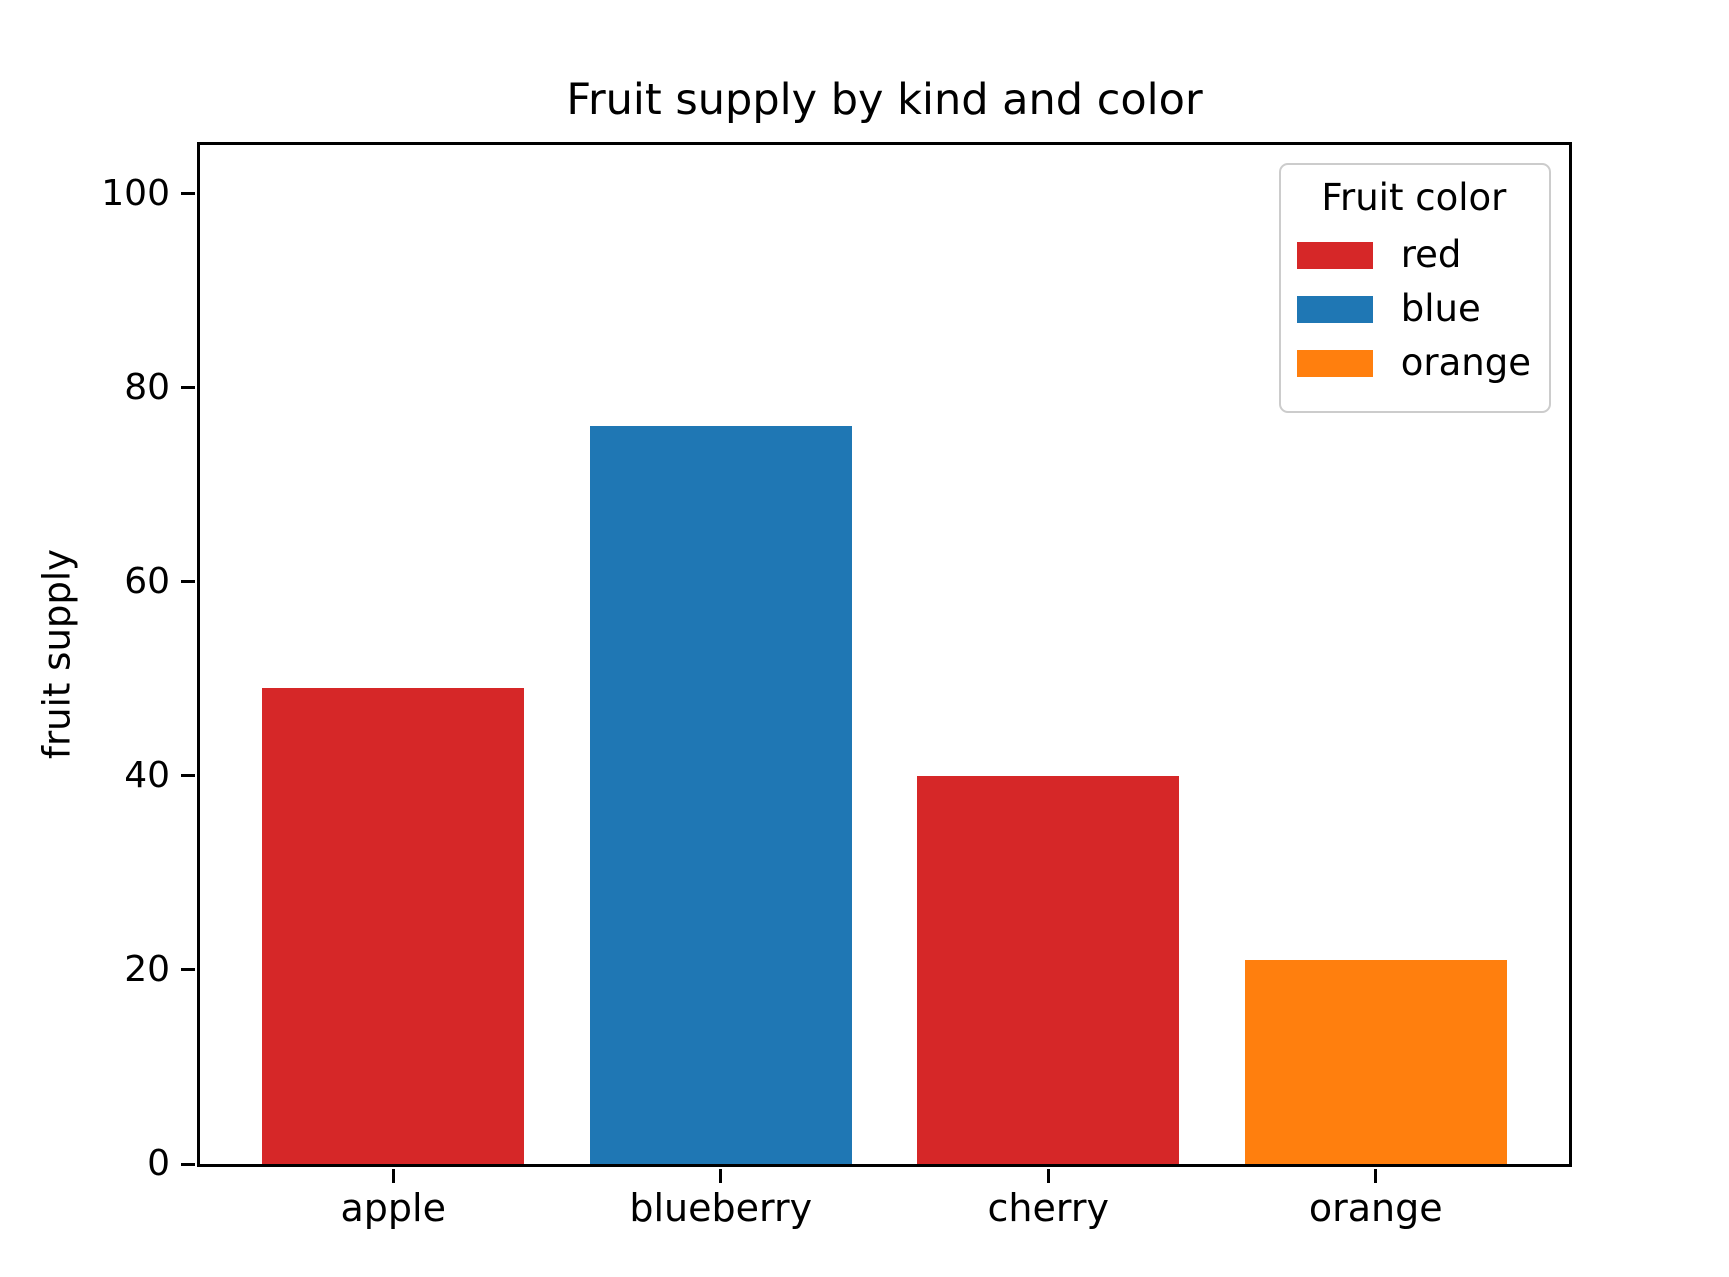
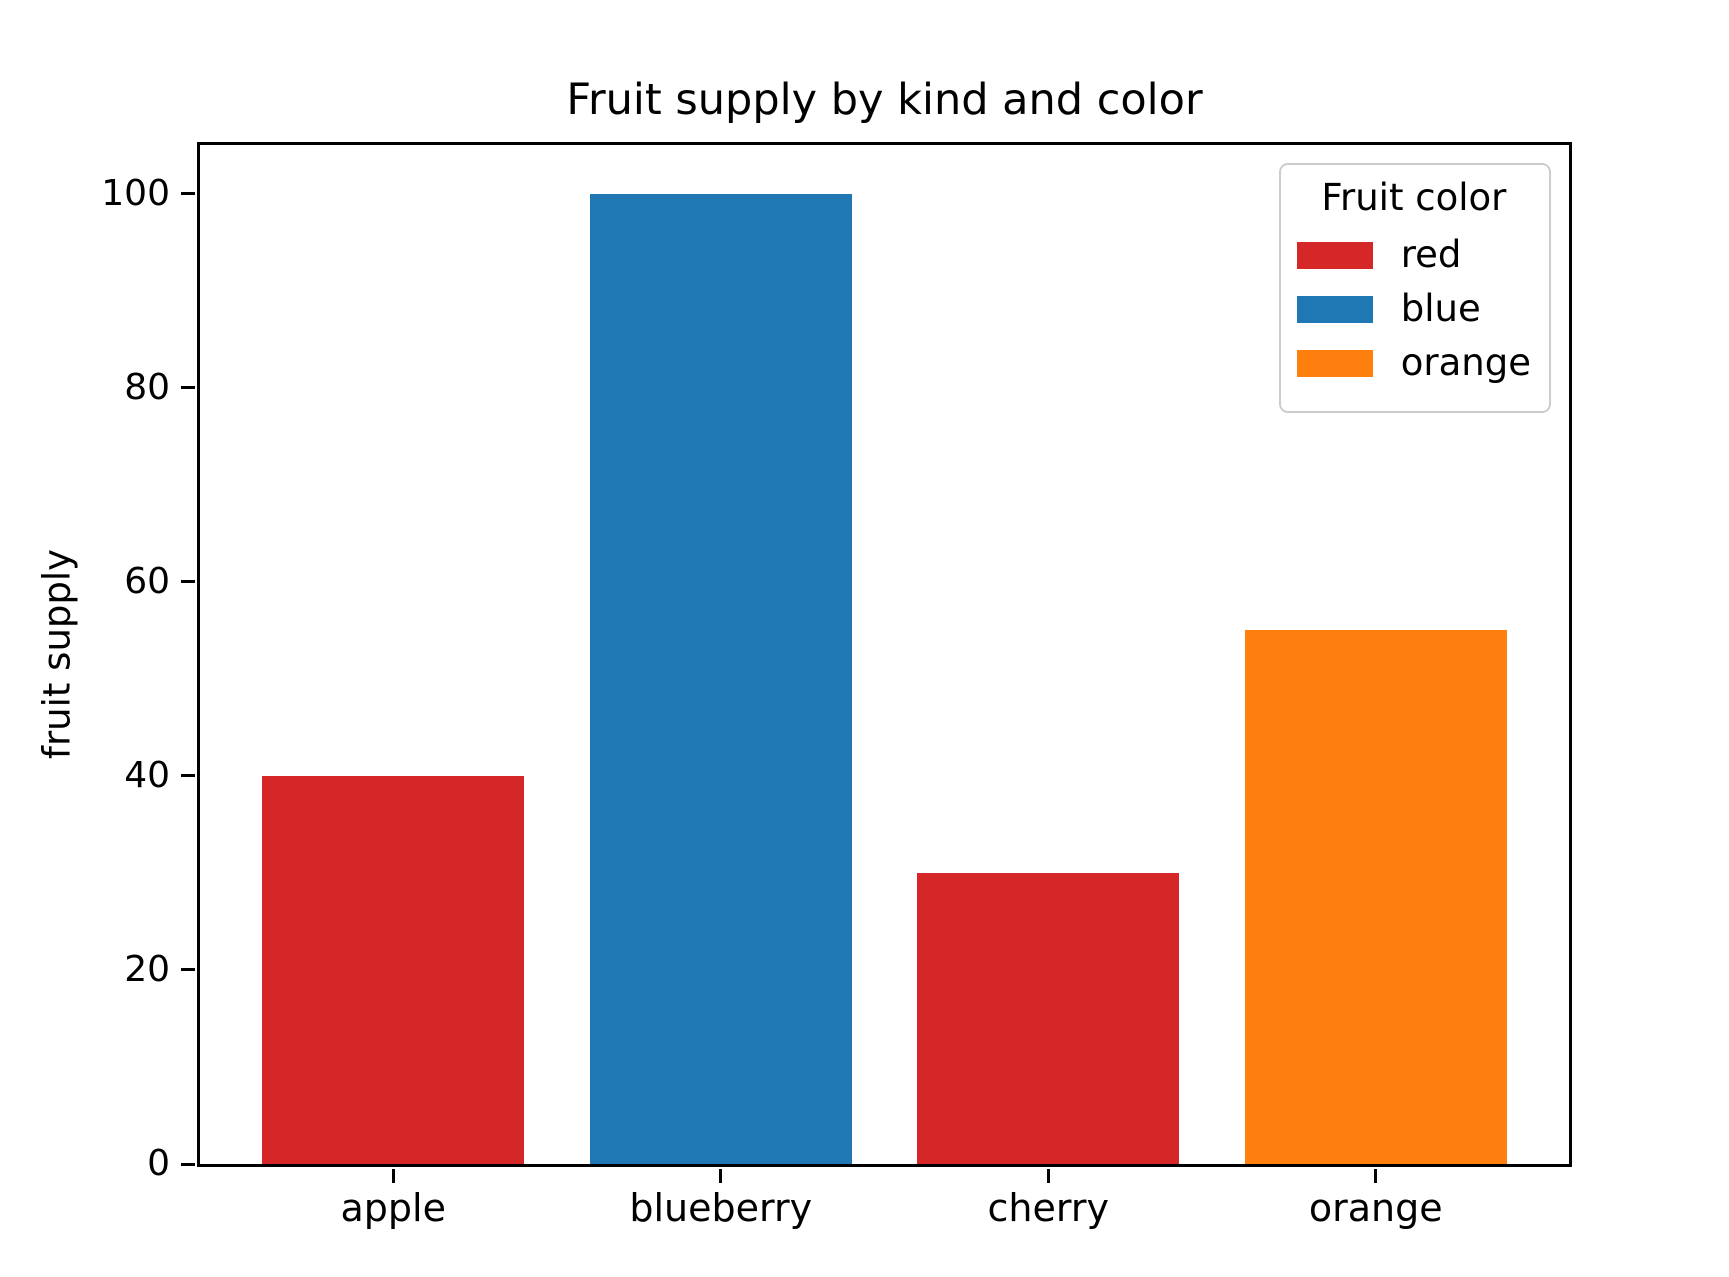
apple: 49 -> 40
blueberry: 76 -> 100
cherry: 40 -> 30
orange: 21 -> 55
